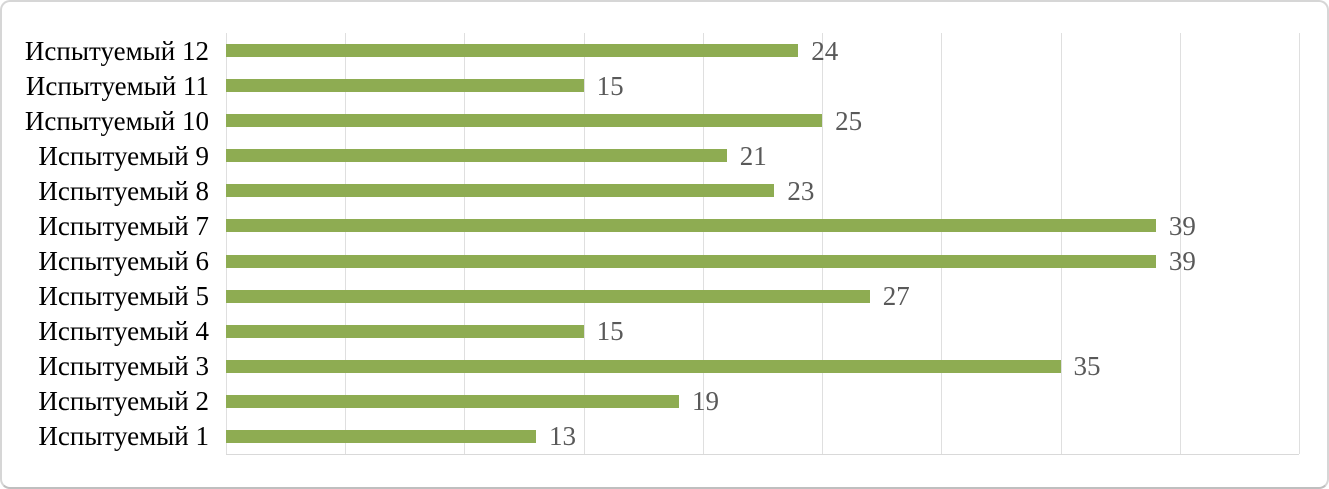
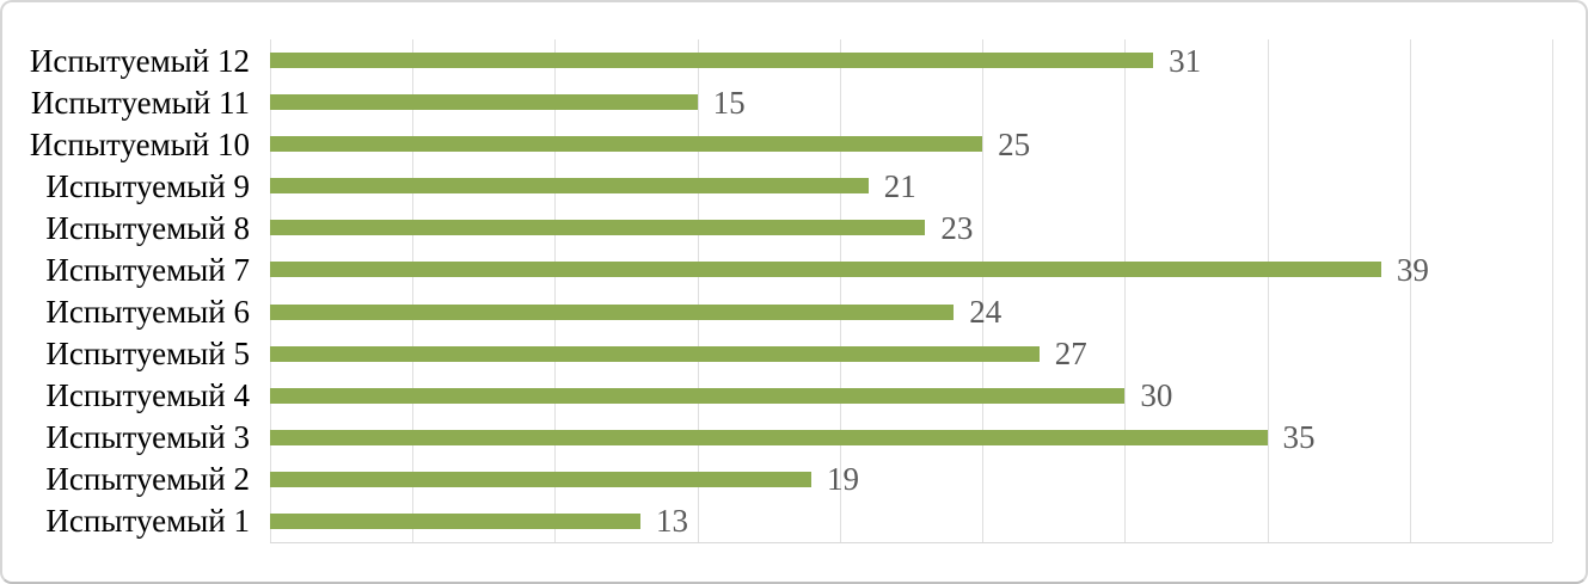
Испытуемый 4: 15 -> 30
Испытуемый 6: 39 -> 24
Испытуемый 12: 24 -> 31
